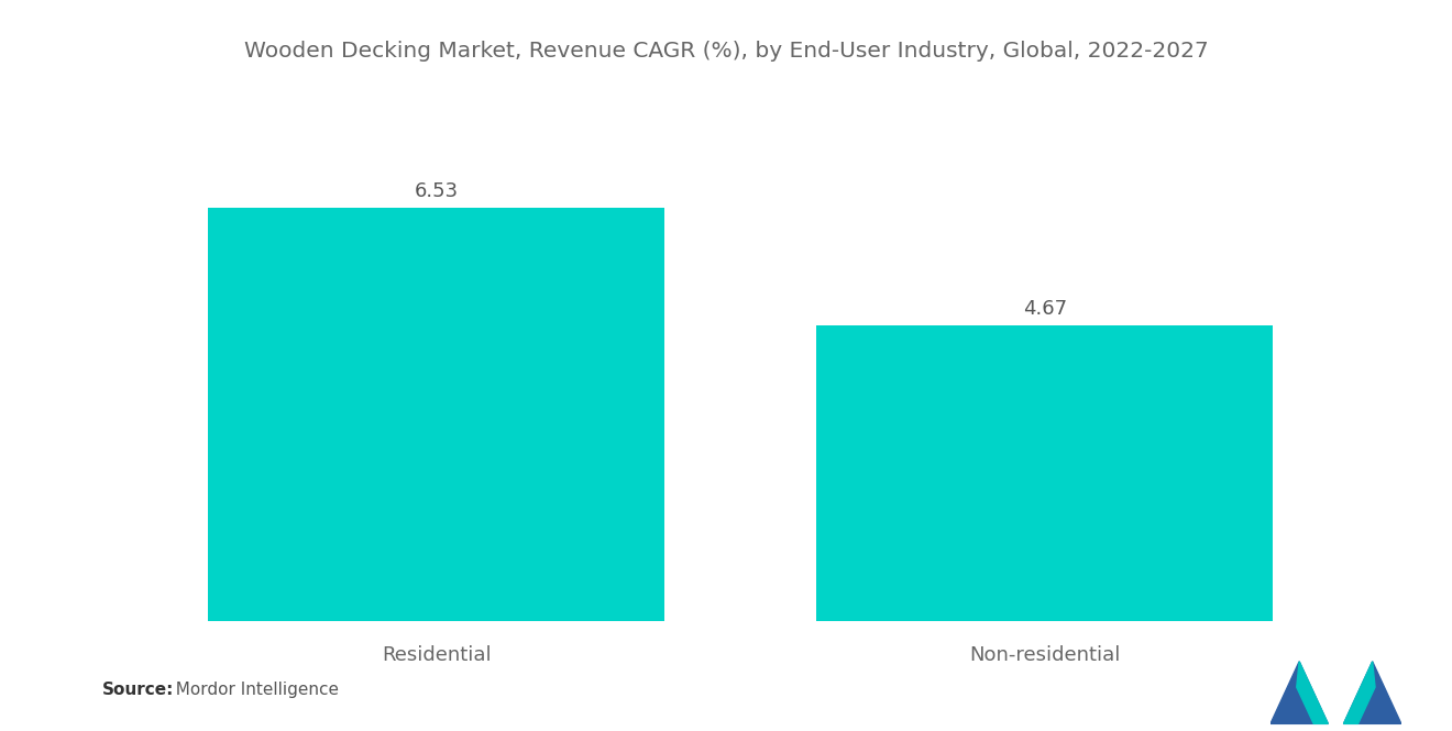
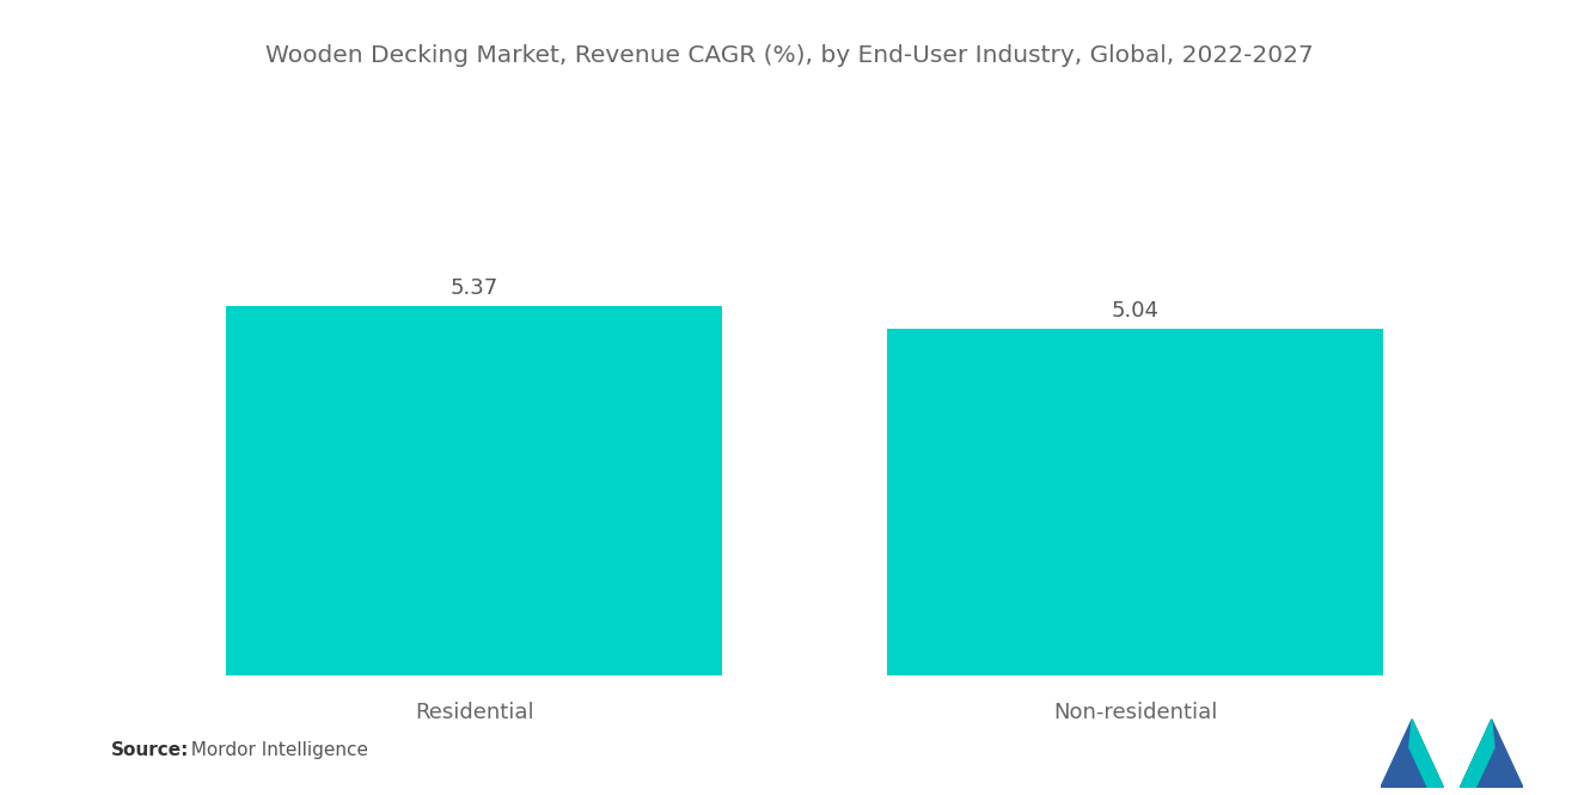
Residential: 6.53 -> 5.37
Non-residential: 4.67 -> 5.04
